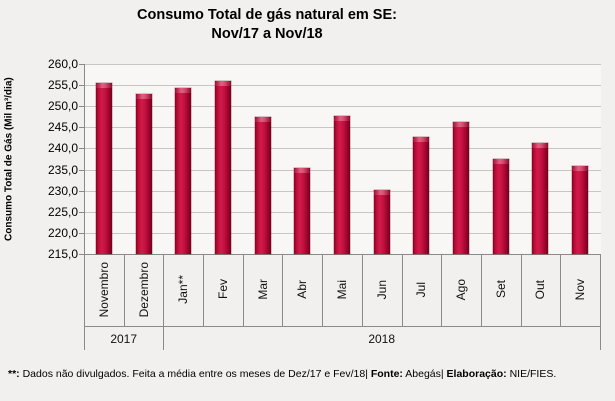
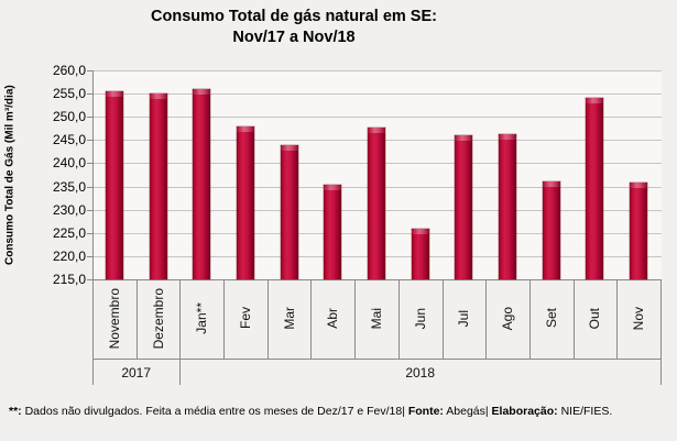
Dezembro: 253 -> 255
Jan**: 254 -> 256
Fev: 256 -> 248
Mar: 248 -> 244
Jun: 230 -> 226
Jul: 243 -> 246
Set: 237 -> 236
Out: 241 -> 254
